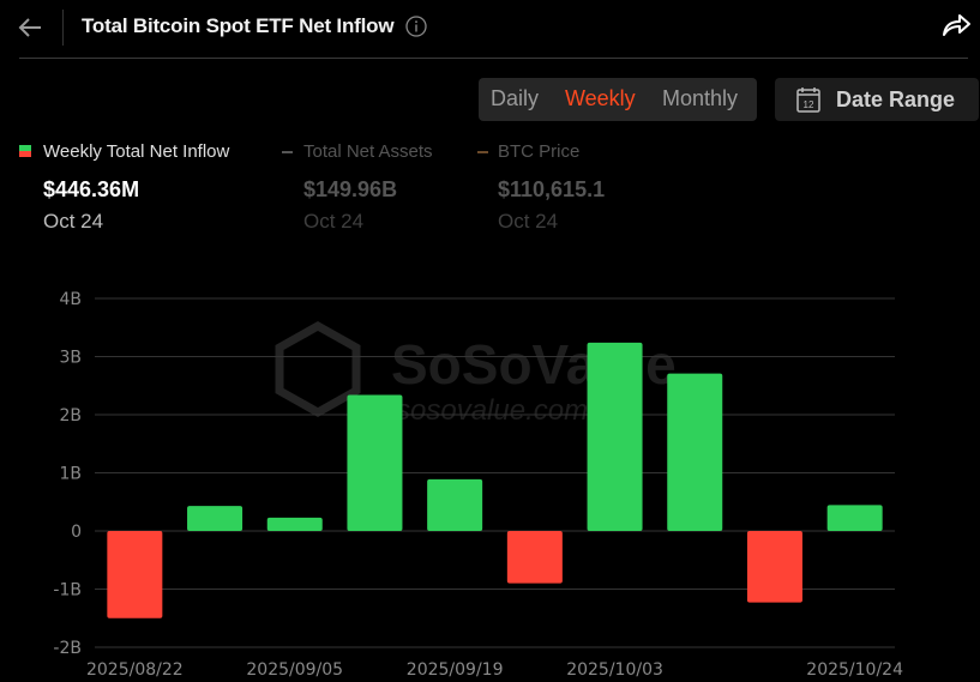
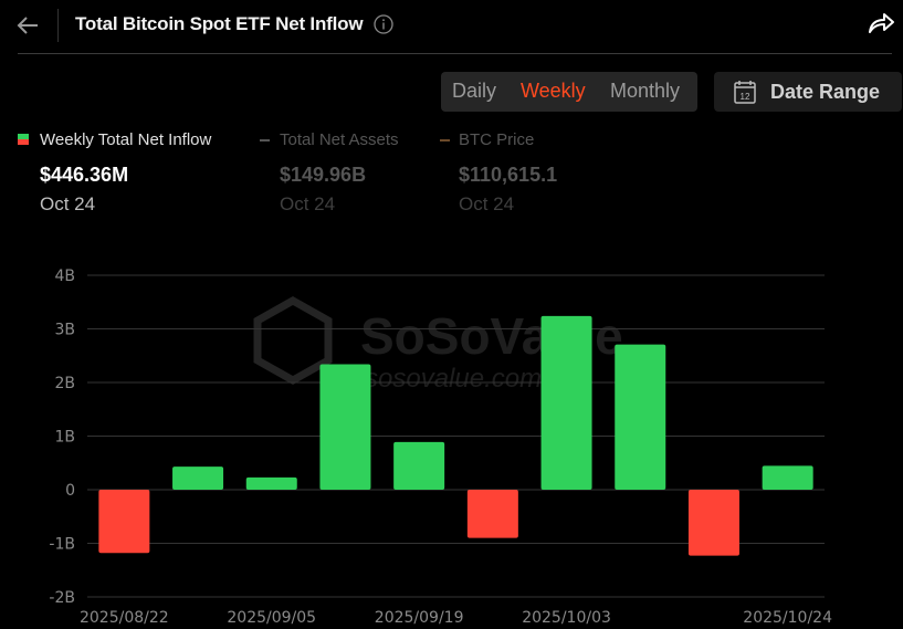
2025/08/22: -1.5B -> -1.2B
